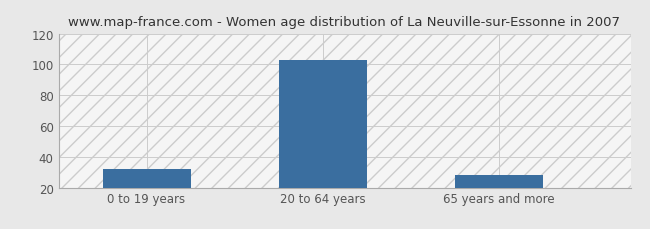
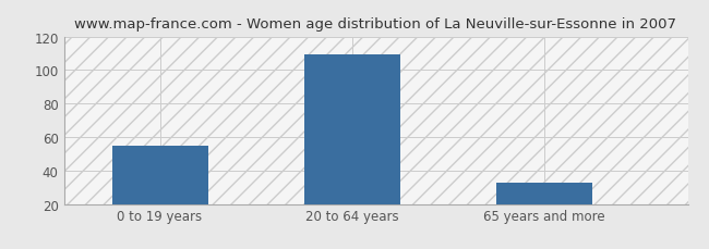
0 to 19 years: 32 -> 55
20 to 64 years: 103 -> 109
65 years and more: 28 -> 33
